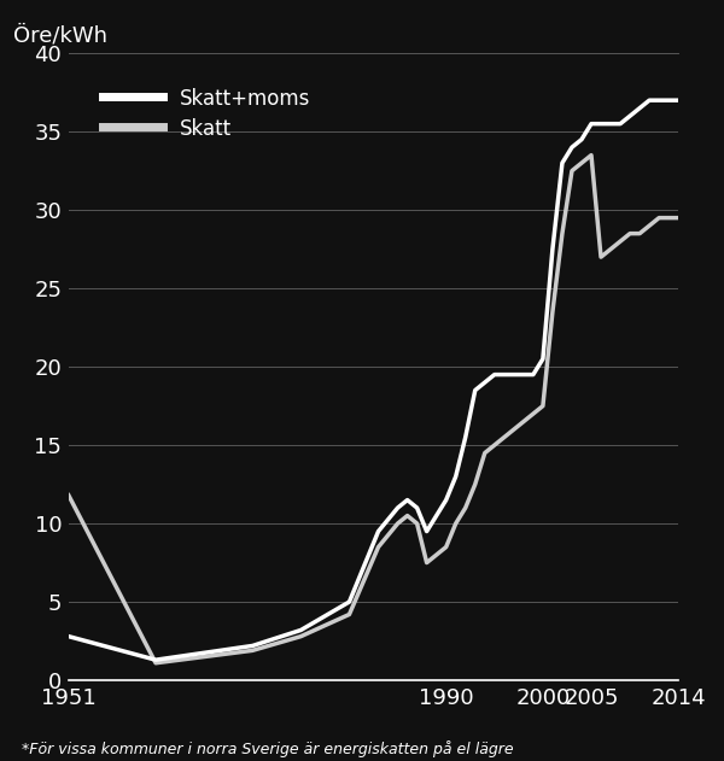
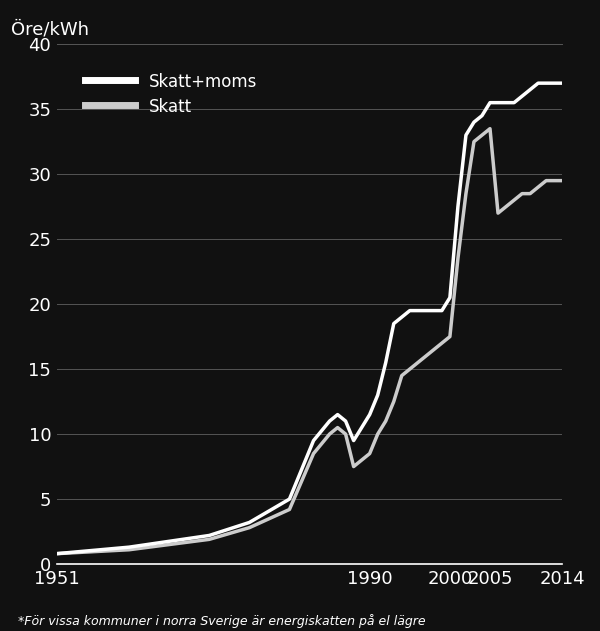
Skatt+moms/1951: 2.8 -> 0.8
Skatt/1951: 11.8 -> 0.8
